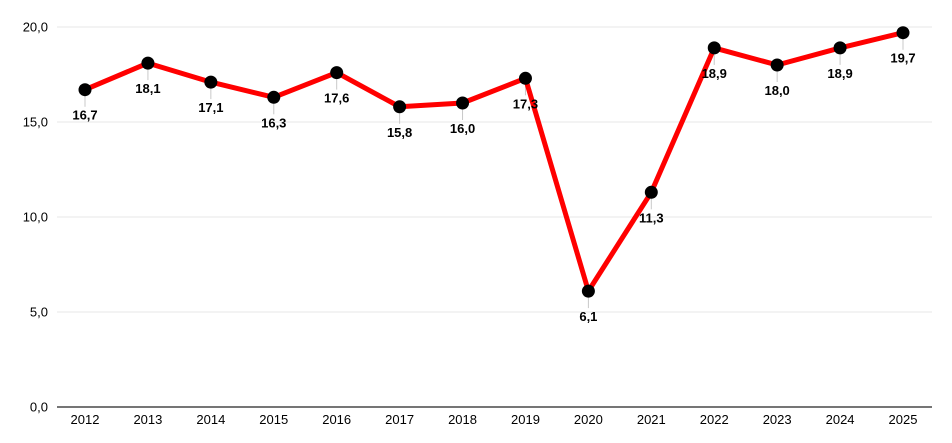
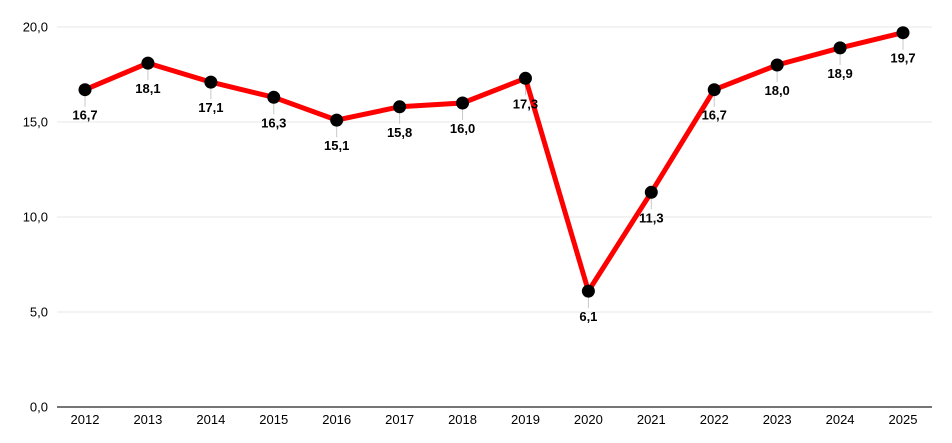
2016: 17,6 -> 15,1
2022: 18,9 -> 16,7
